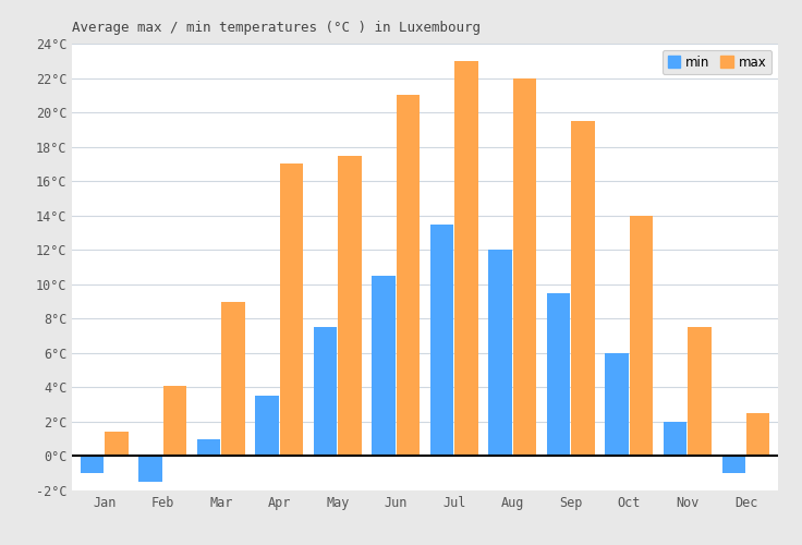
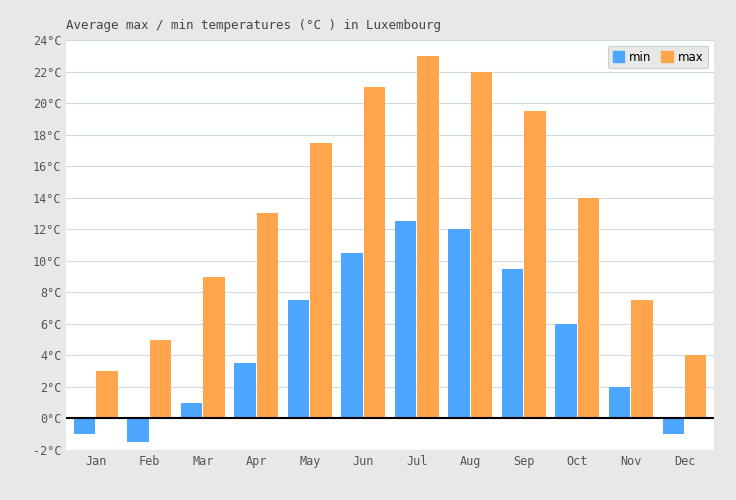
max/Jan: 1.4°C -> 3.0°C
max/Feb: 4.1°C -> 5.0°C
max/Apr: 17.0°C -> 13.0°C
min/Jul: 13.5°C -> 12.5°C
max/Dec: 2.5°C -> 4.0°C
